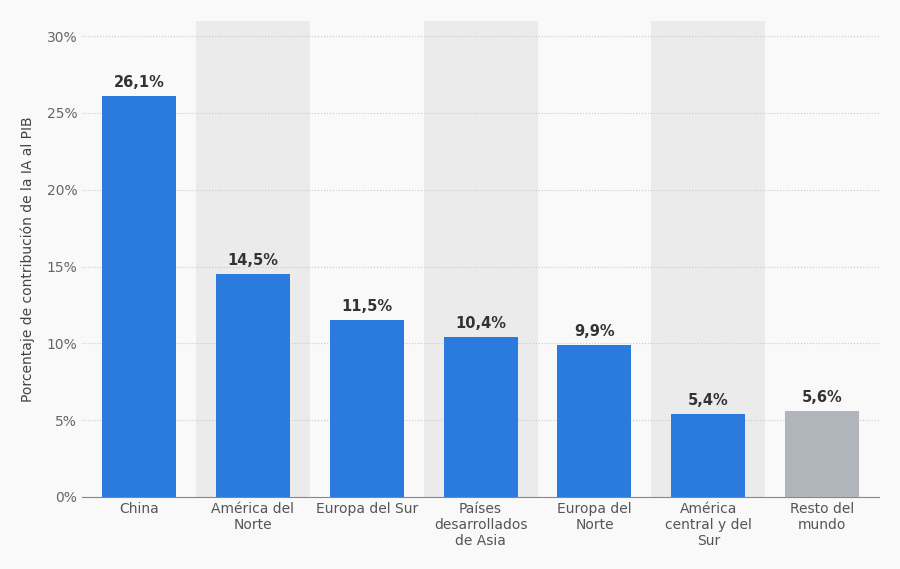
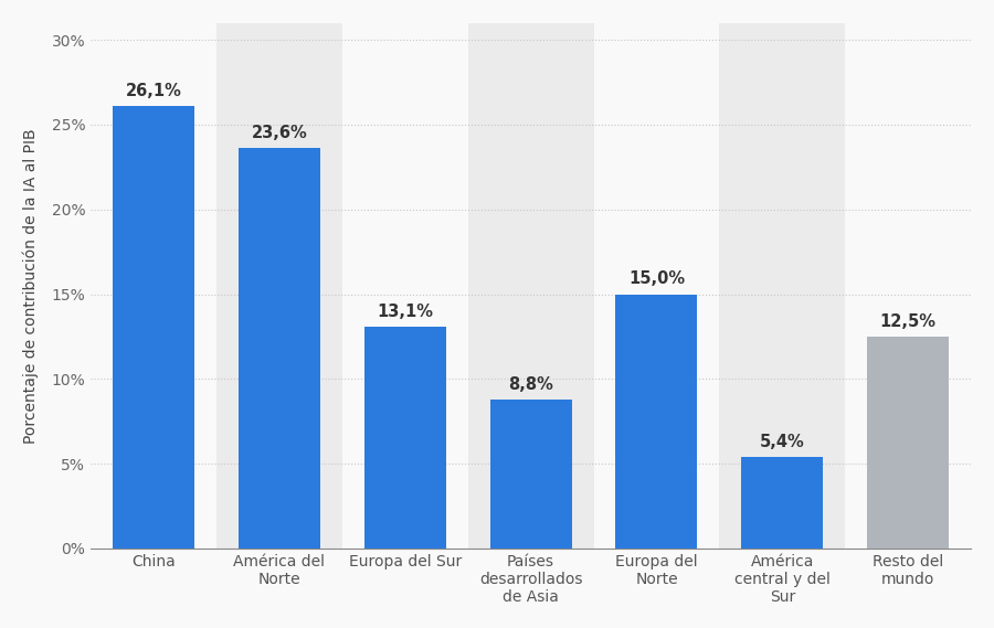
América del Norte: 14,5% -> 23,6%
Europa del Sur: 11,5% -> 13,1%
Países desarrollados de Asia: 10,4% -> 8,8%
Europa del Norte: 9,9% -> 15,0%
Resto del mundo: 5,6% -> 12,5%
